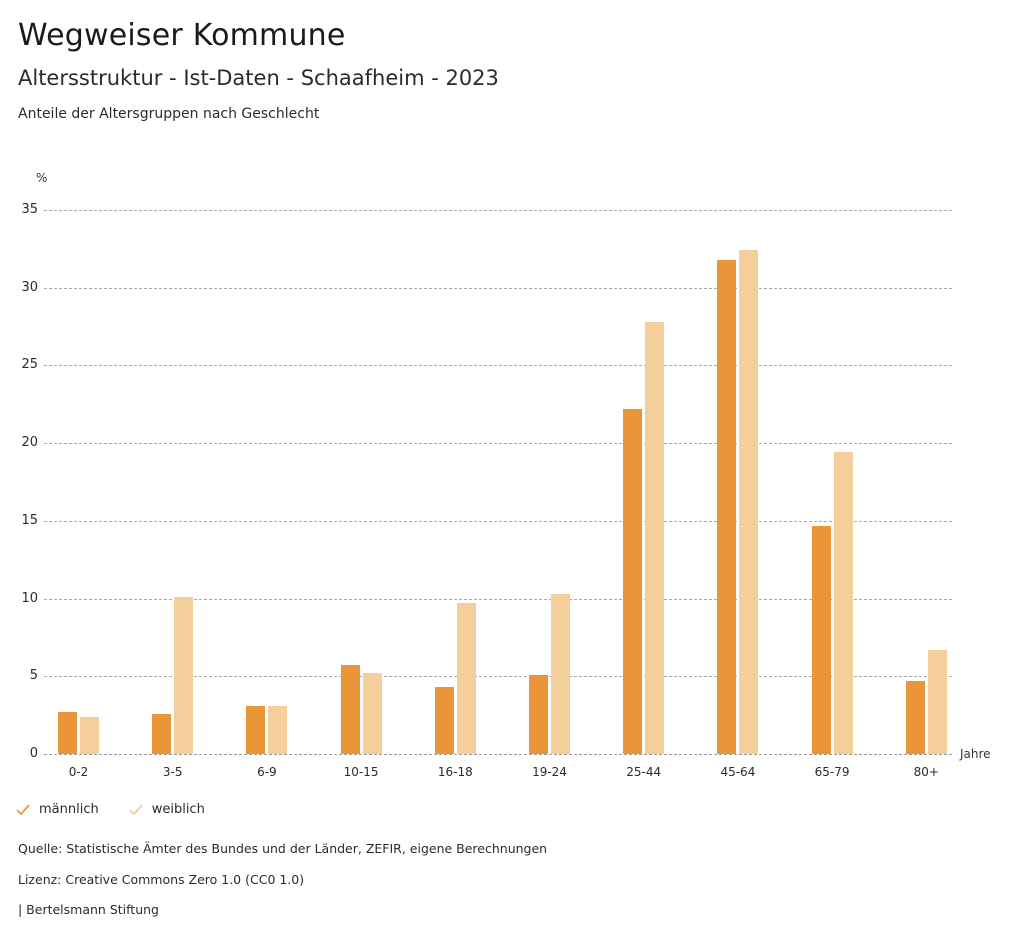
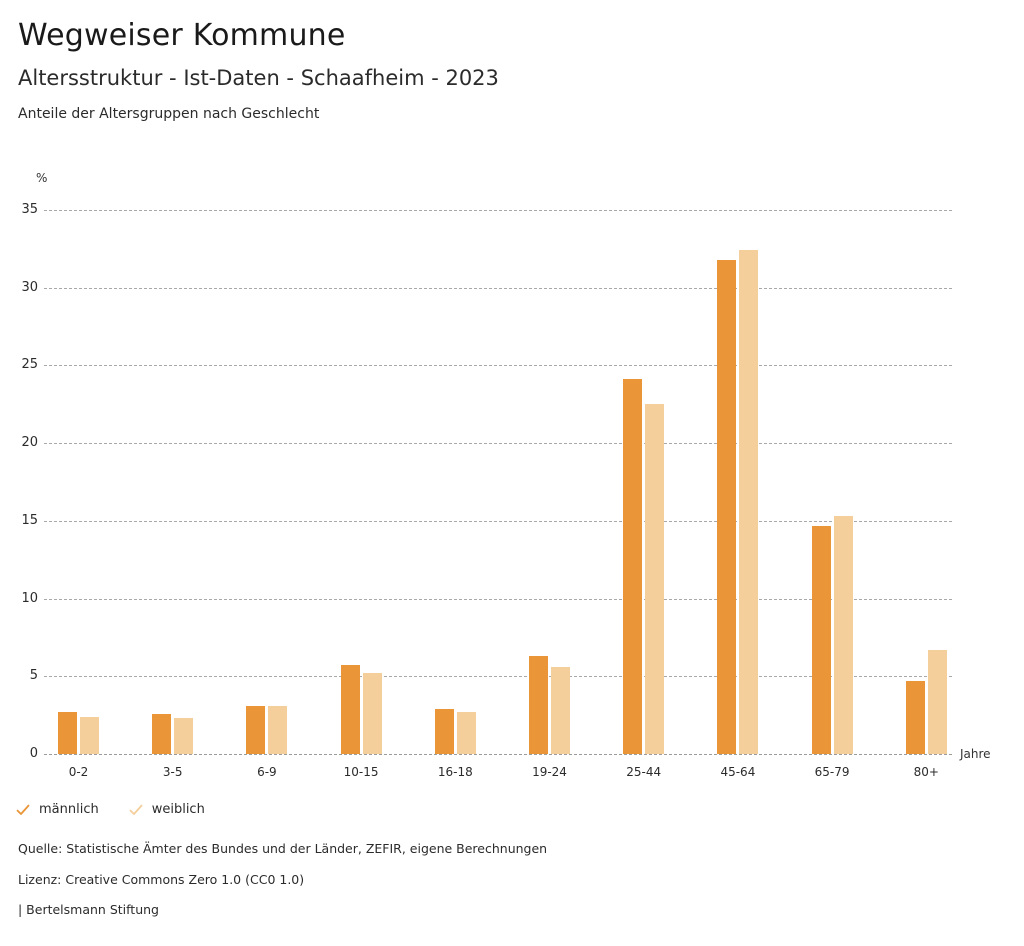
weiblich/3-5: 10.1 -> 2.3
männlich/16-18: 4.3 -> 2.9
weiblich/16-18: 9.7 -> 2.7
männlich/19-24: 5.1 -> 6.3
weiblich/19-24: 10.3 -> 5.6
männlich/25-44: 22.2 -> 24.1
weiblich/25-44: 27.8 -> 22.5
weiblich/65-79: 19.4 -> 15.3
